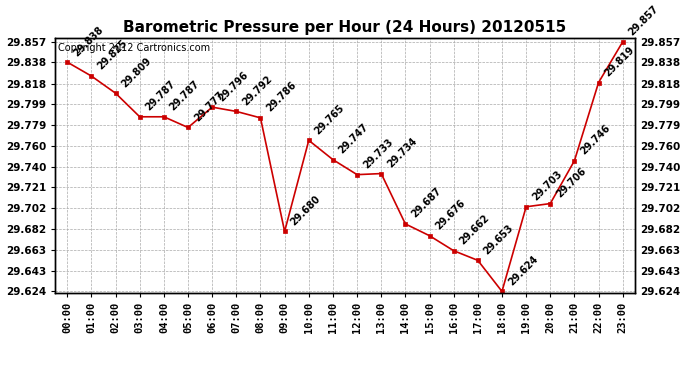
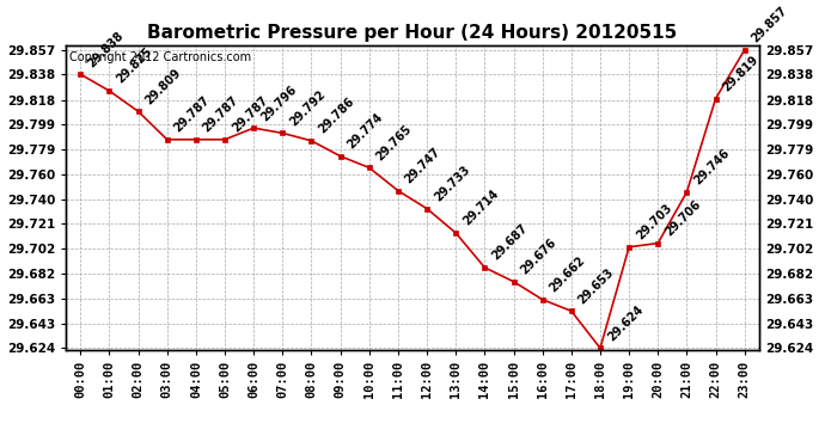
05:00: 29.777 -> 29.787
09:00: 29.680 -> 29.774
13:00: 29.734 -> 29.714
